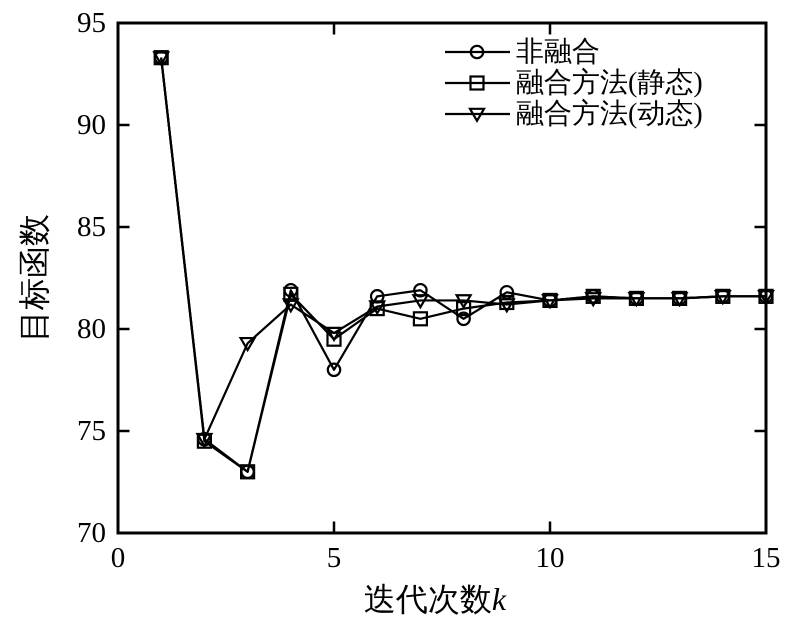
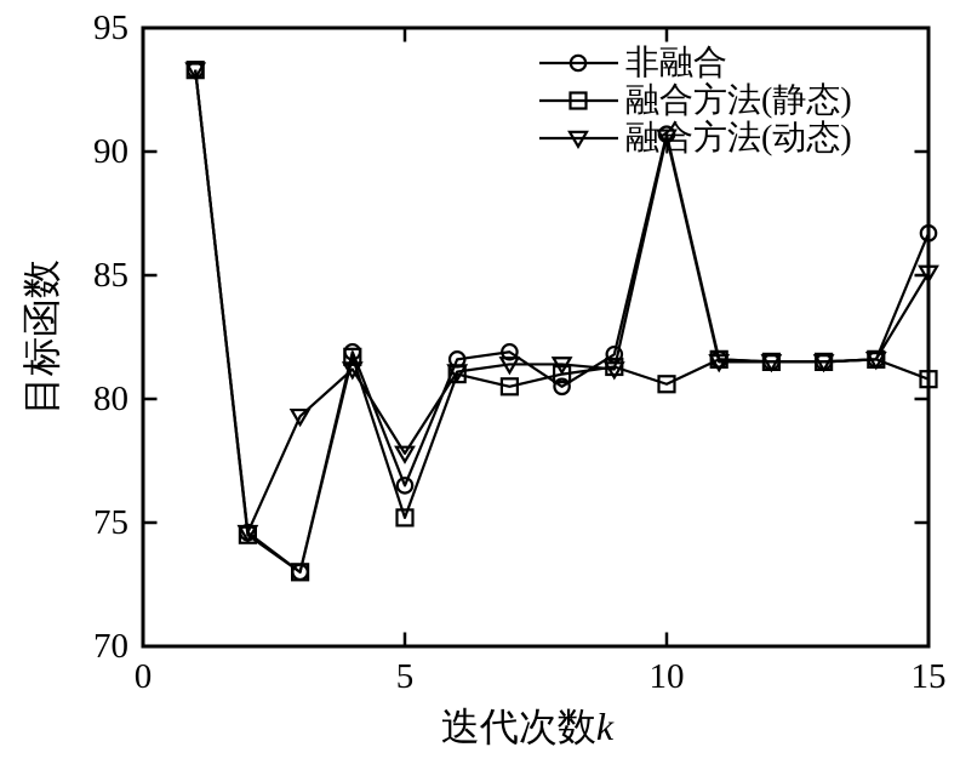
非融合/5: 78.0 -> 76.5
融合方法(静态)/5: 79.5 -> 75.2
融合方法(动态)/5: 79.8 -> 77.8
非融合/10: 81.4 -> 90.7
融合方法(静态)/10: 81.4 -> 80.6
融合方法(动态)/10: 81.4 -> 90.6
非融合/15: 81.6 -> 86.7
融合方法(静态)/15: 81.6 -> 80.8
融合方法(动态)/15: 81.6 -> 85.1
